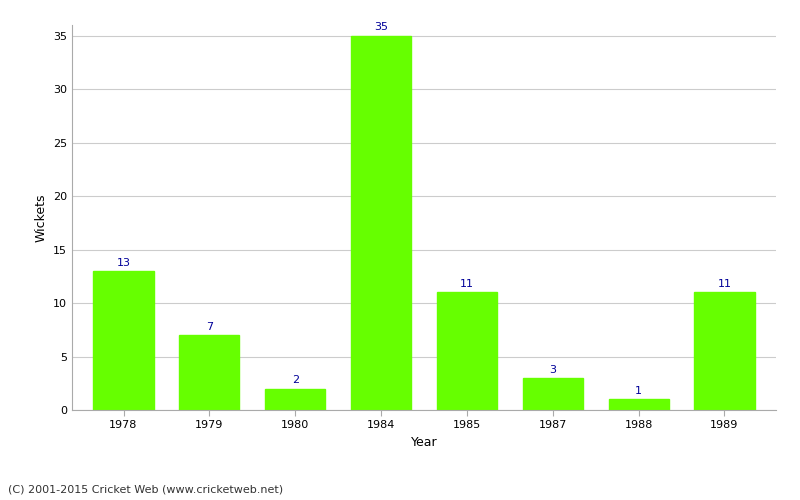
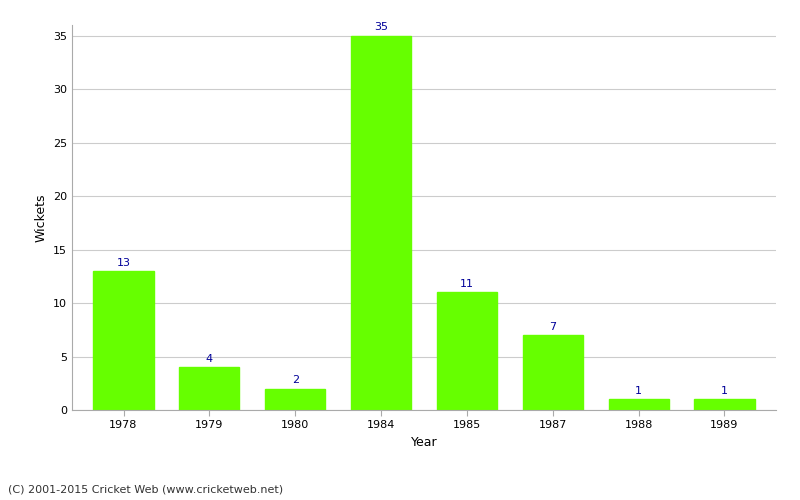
1979: 7 -> 4
1987: 3 -> 7
1989: 11 -> 1
